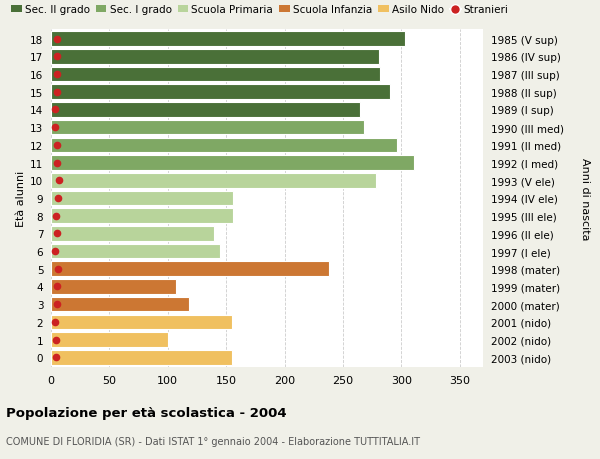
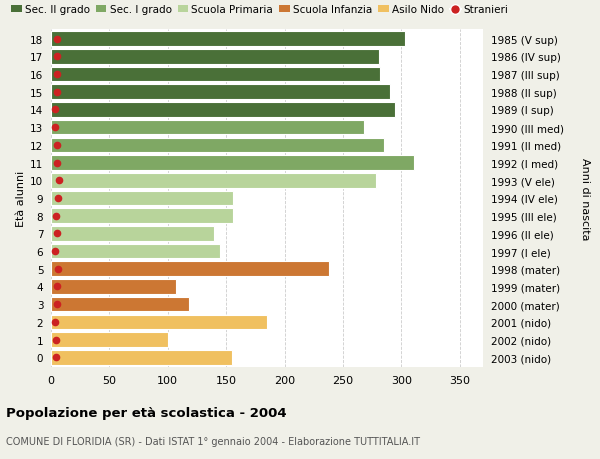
14: 265 -> 295
12: 296 -> 285
2: 155 -> 185
